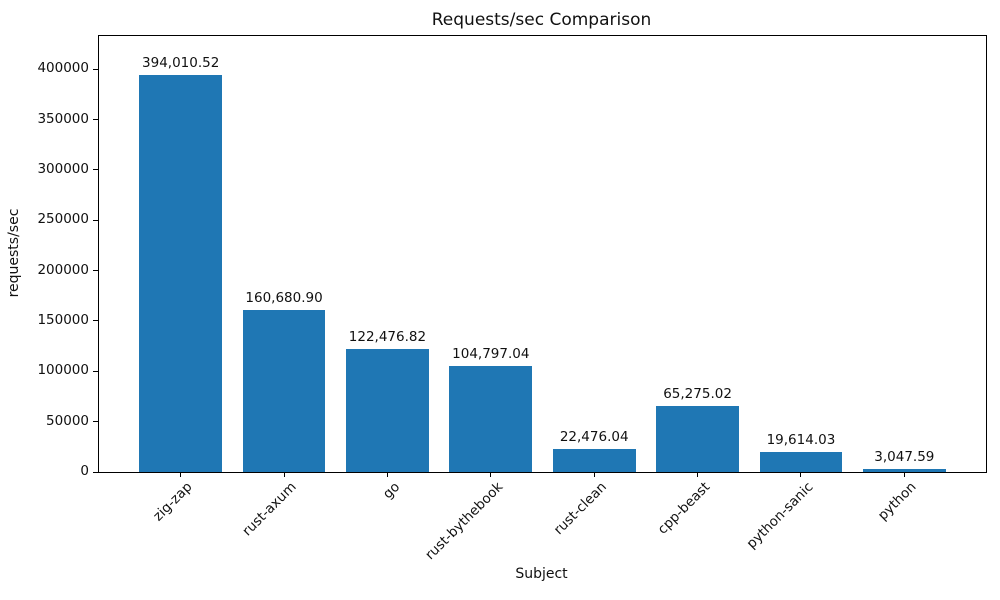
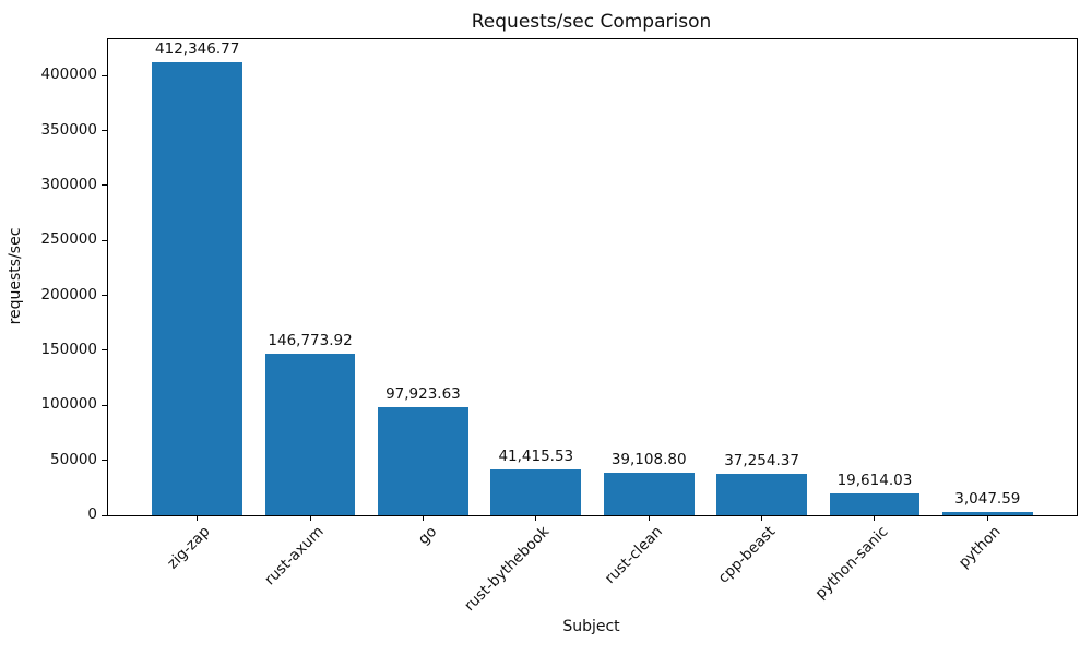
zig-zap: 394,010.52 -> 412,346.77
rust-axum: 160,680.90 -> 146,773.92
go: 122,476.82 -> 97,923.63
rust-bythebook: 104,797.04 -> 41,415.53
rust-clean: 22,476.04 -> 39,108.80
cpp-beast: 65,275.02 -> 37,254.37
